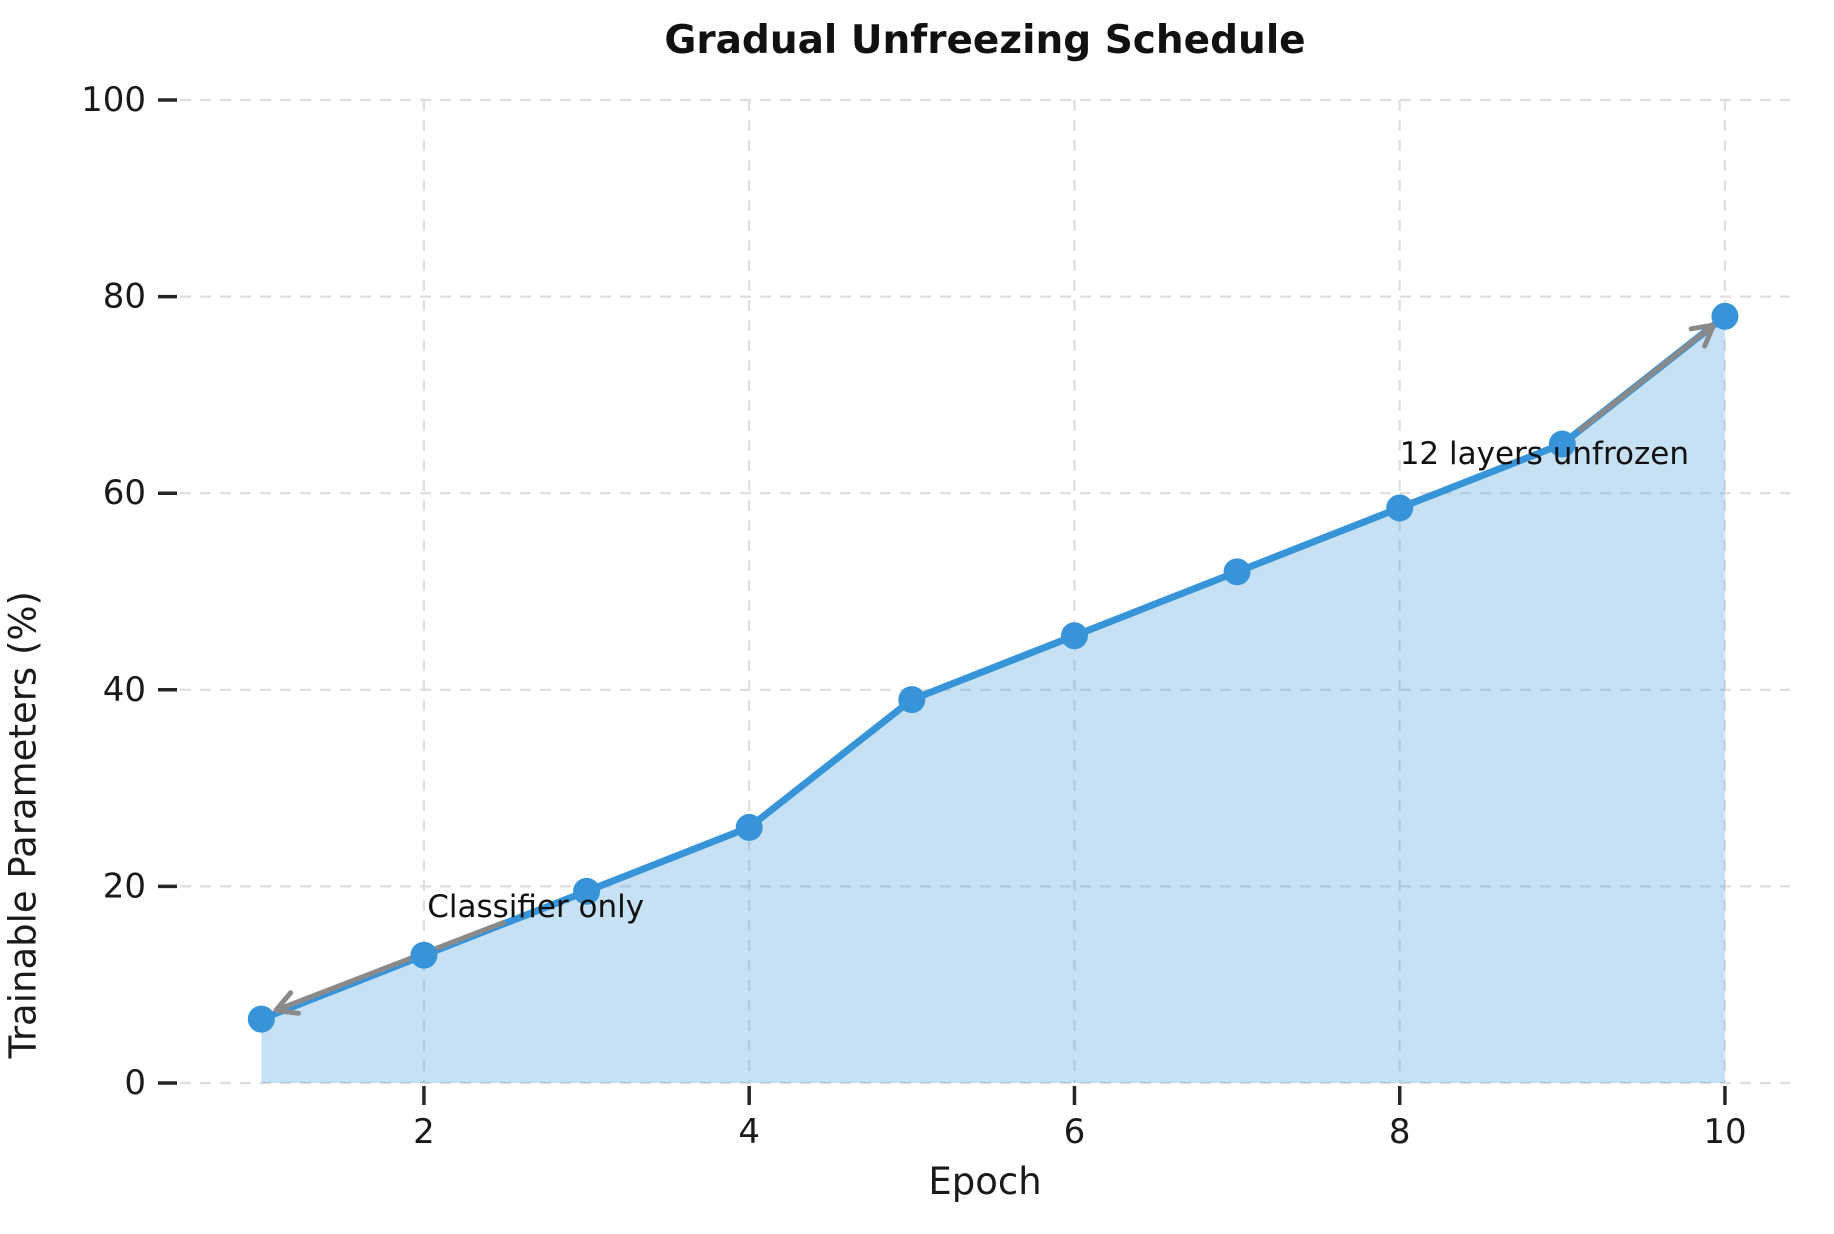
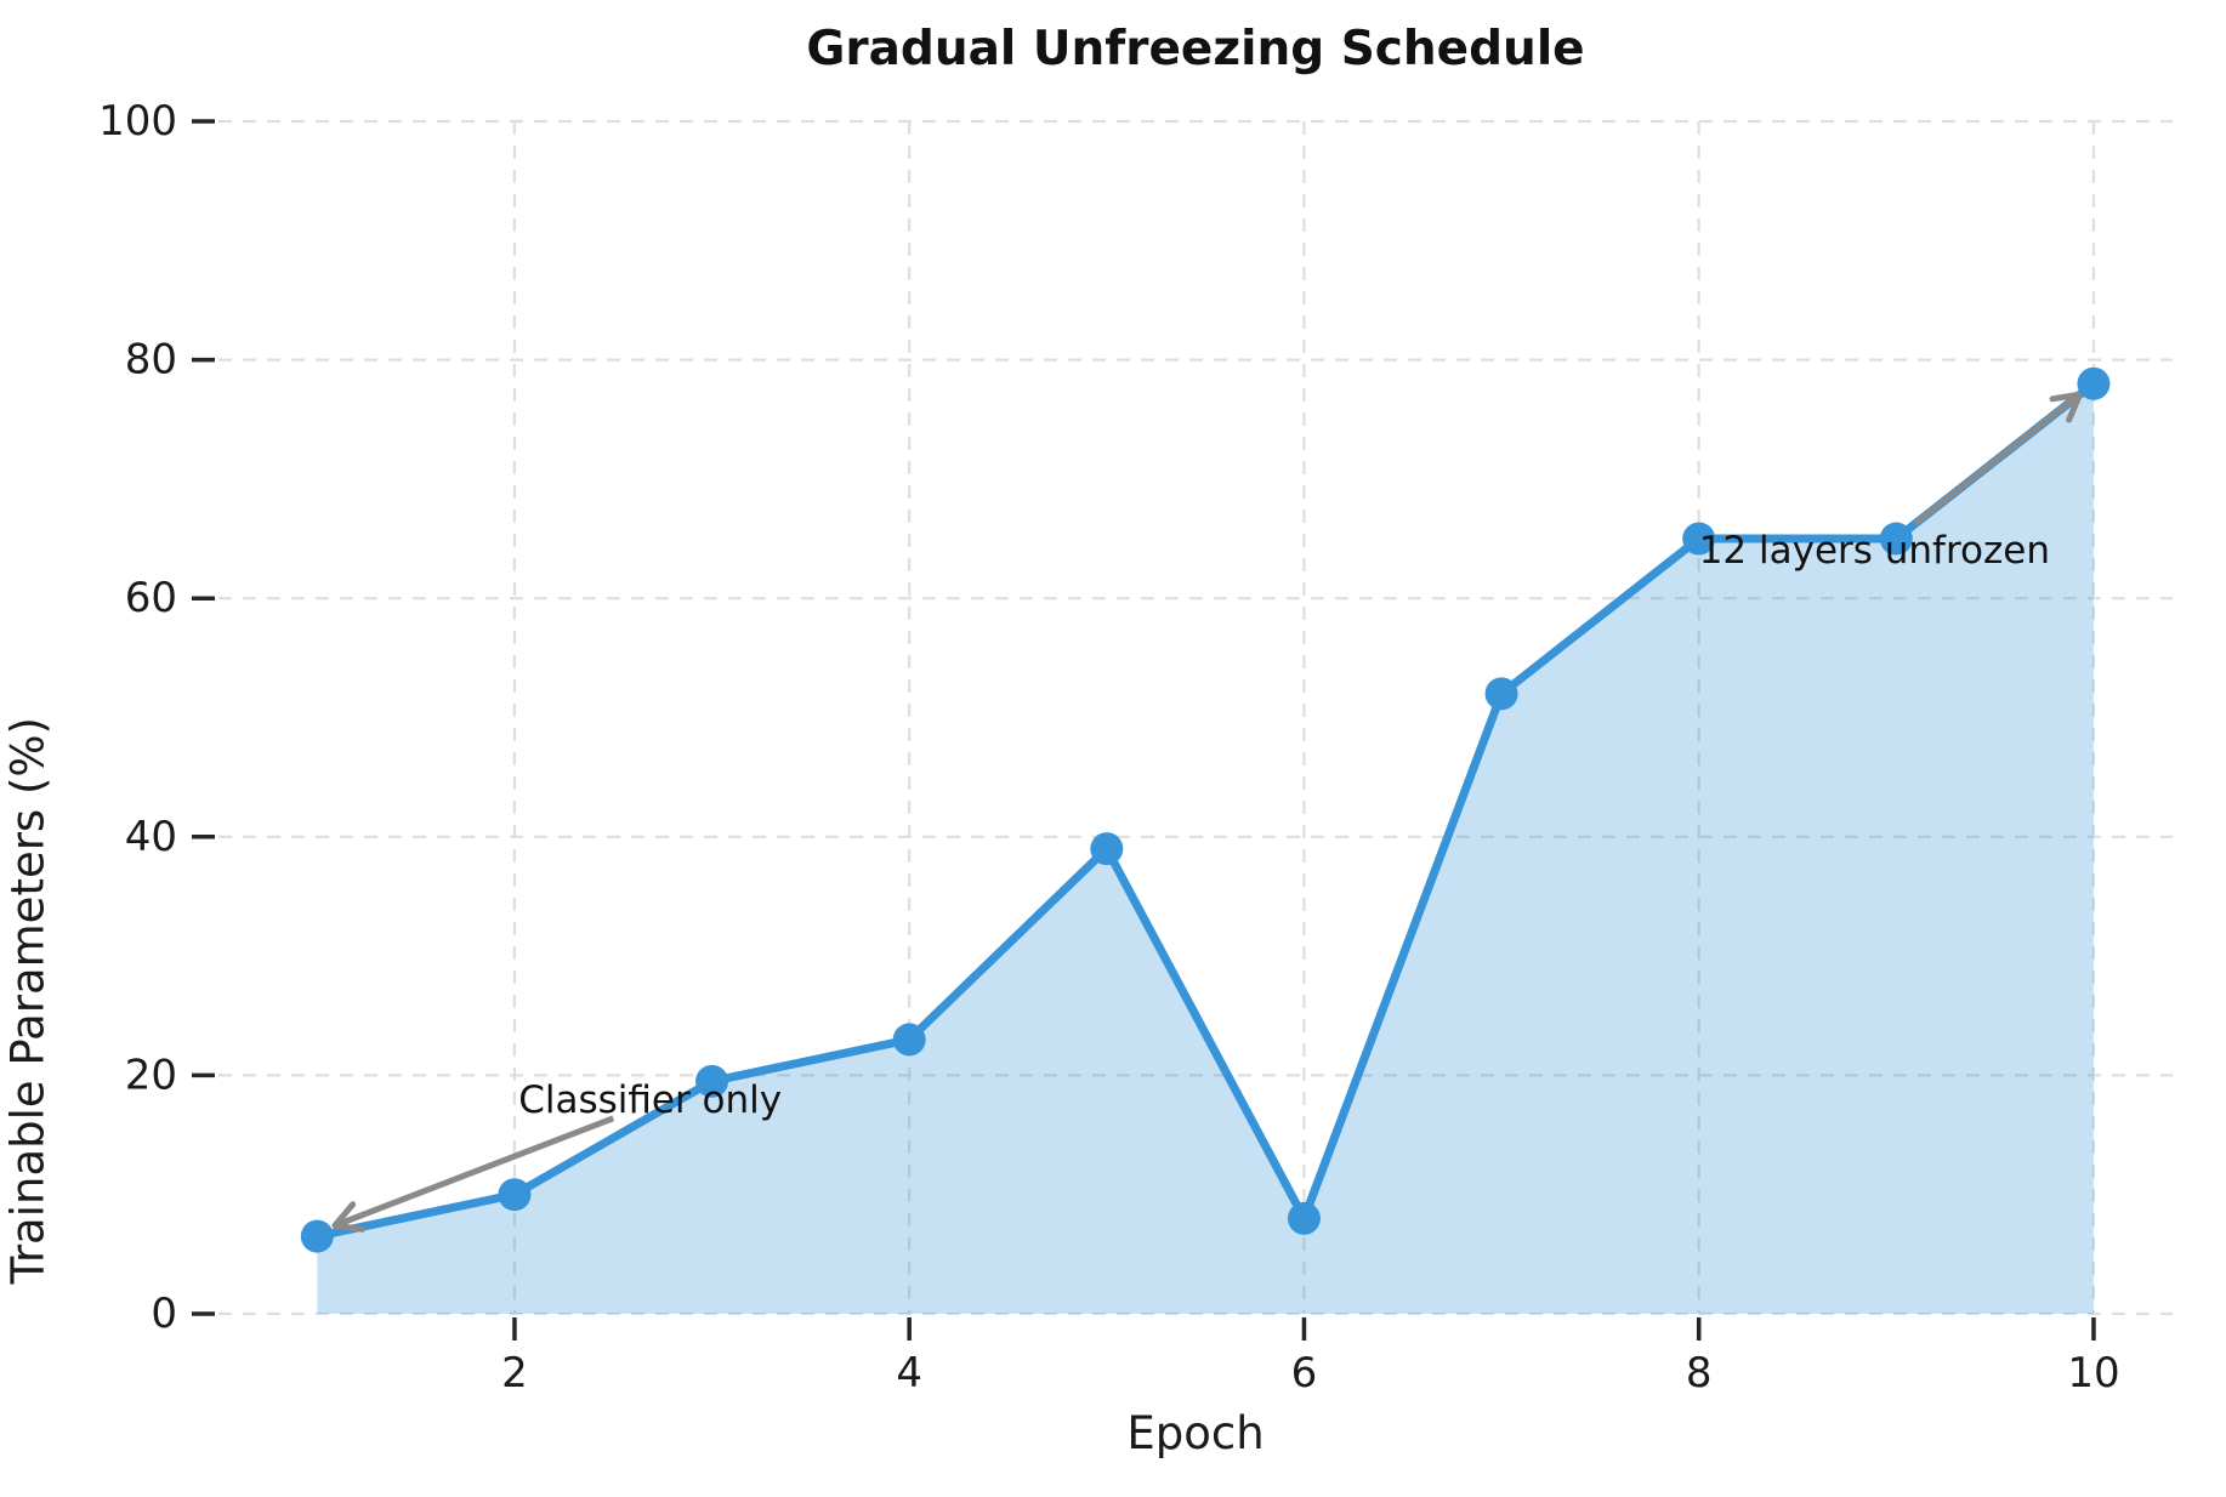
2: 13 -> 10
4: 26 -> 23
6: 46 -> 8
8: 58 -> 65
